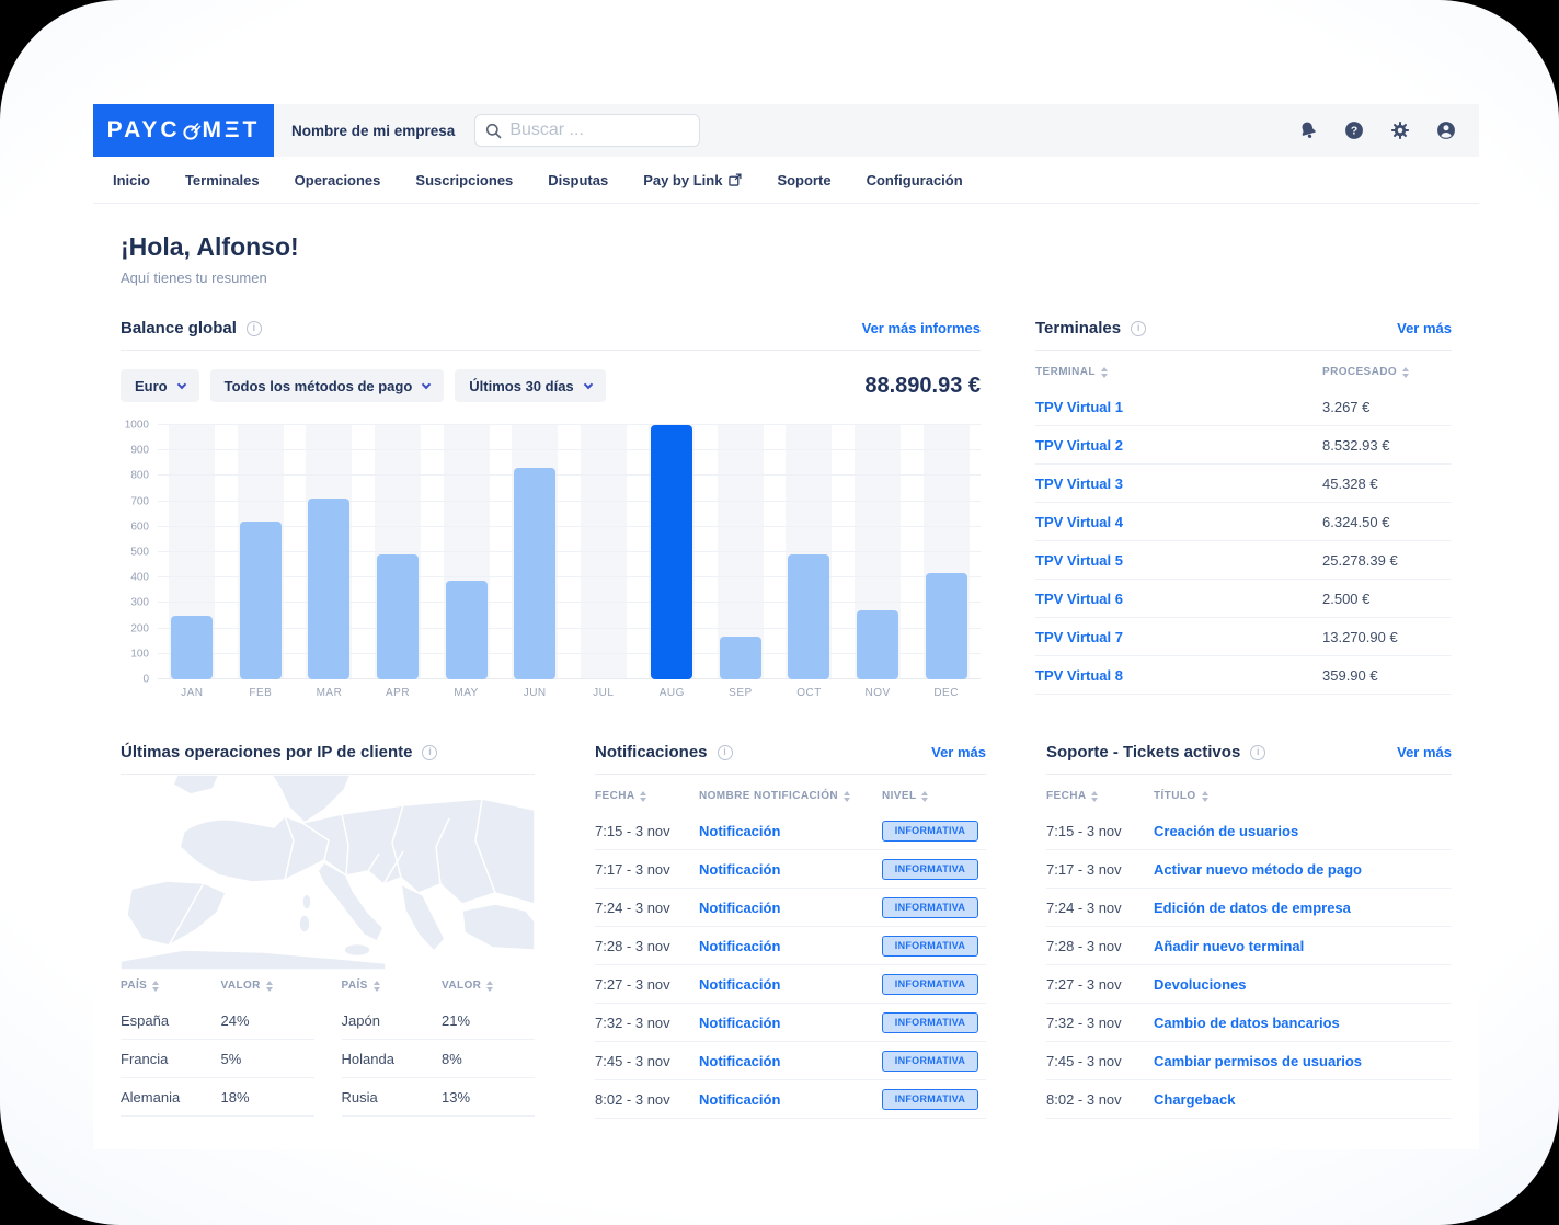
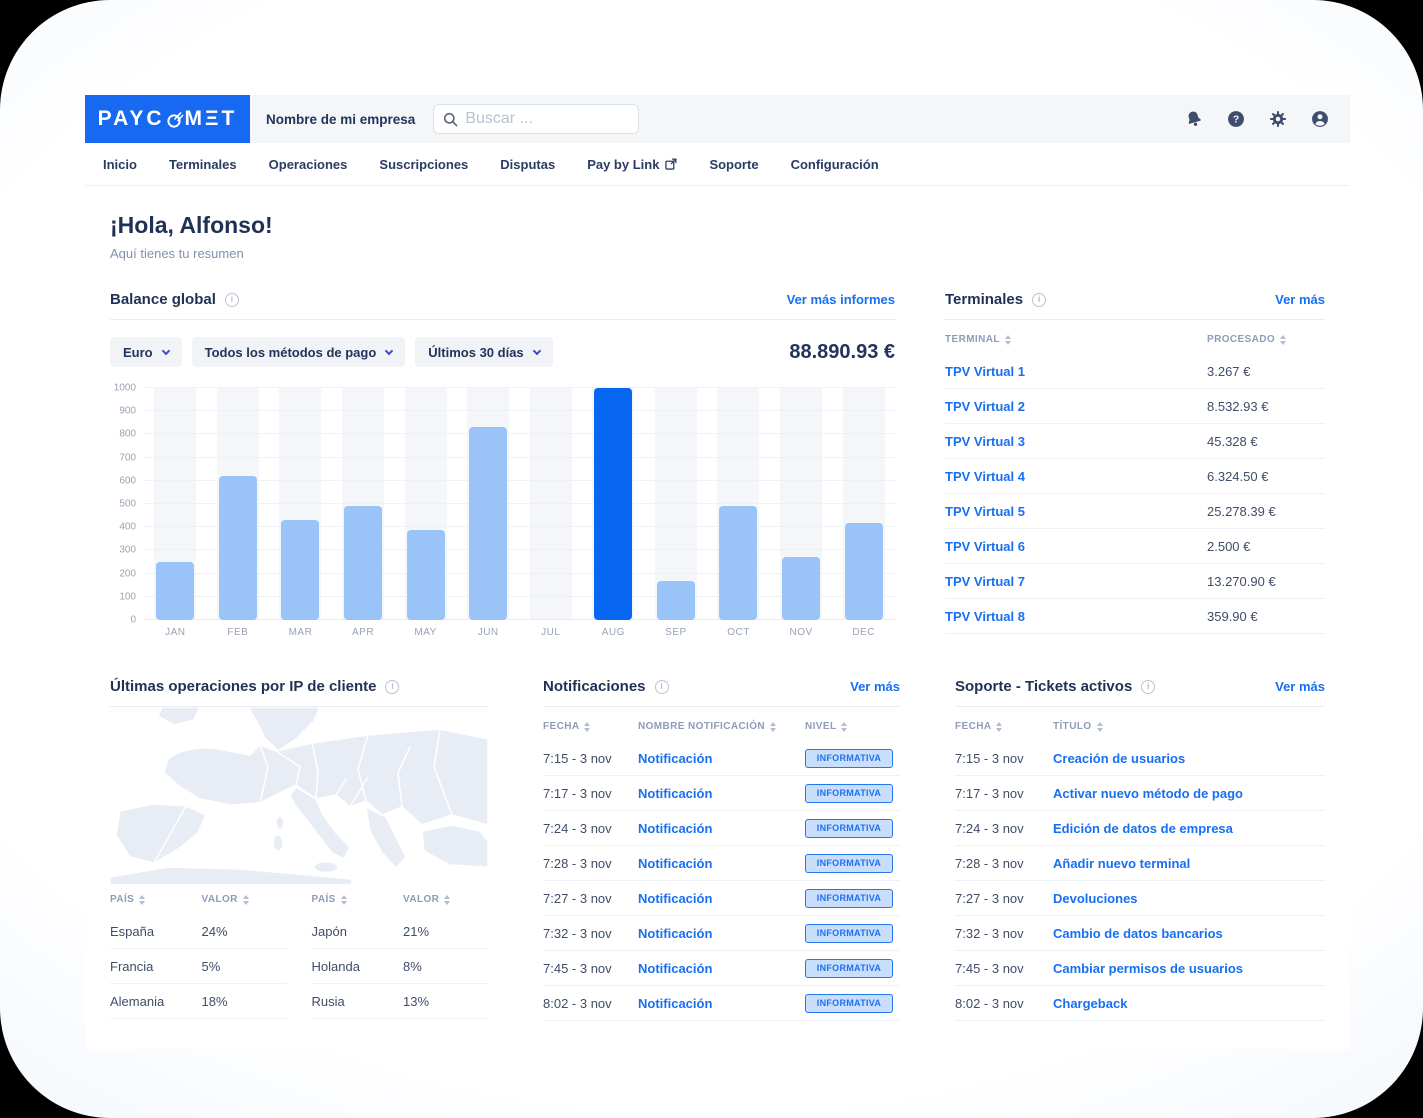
MAR: 710 -> 430
